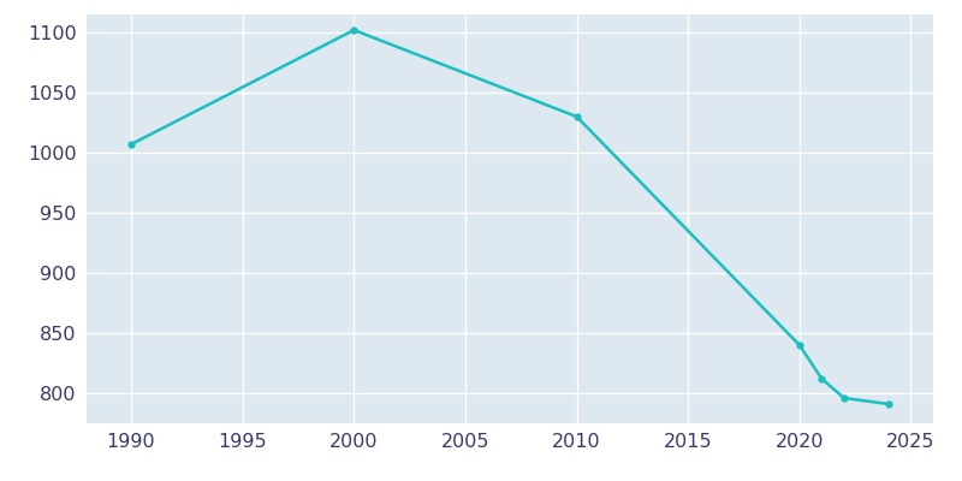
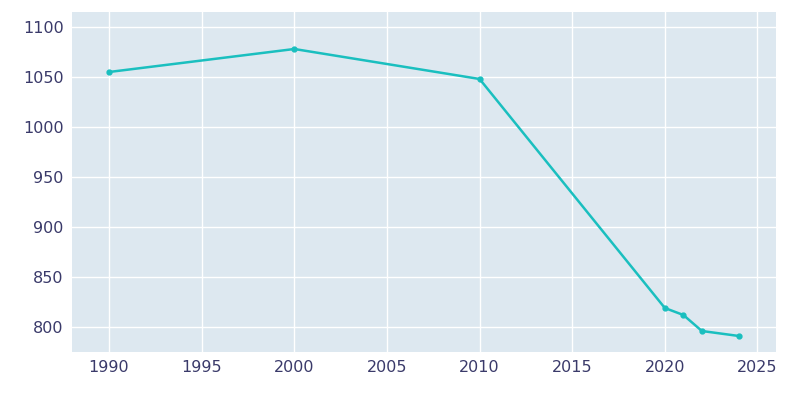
1990: 1007 -> 1055
2000: 1102 -> 1078
2010: 1030 -> 1048
2020: 840 -> 819
